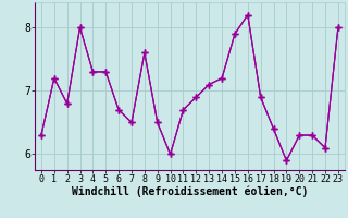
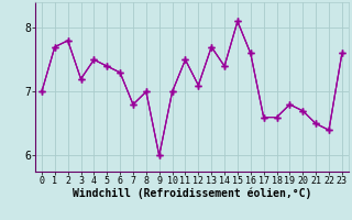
0: 6.3 -> 7.0
1: 7.2 -> 7.7
2: 6.8 -> 7.8
3: 8.0 -> 7.2
4: 7.3 -> 7.5
5: 7.3 -> 7.4
6: 6.7 -> 7.3
7: 6.5 -> 6.8
8: 7.6 -> 7.0
9: 6.5 -> 6.0
10: 6.0 -> 7.0
11: 6.7 -> 7.5
12: 6.9 -> 7.1
13: 7.1 -> 7.7
14: 7.2 -> 7.4
15: 7.9 -> 8.1
16: 8.2 -> 7.6
17: 6.9 -> 6.6
18: 6.4 -> 6.6
19: 5.9 -> 6.8
20: 6.3 -> 6.7
21: 6.3 -> 6.5
22: 6.1 -> 6.4
23: 8.0 -> 7.6
